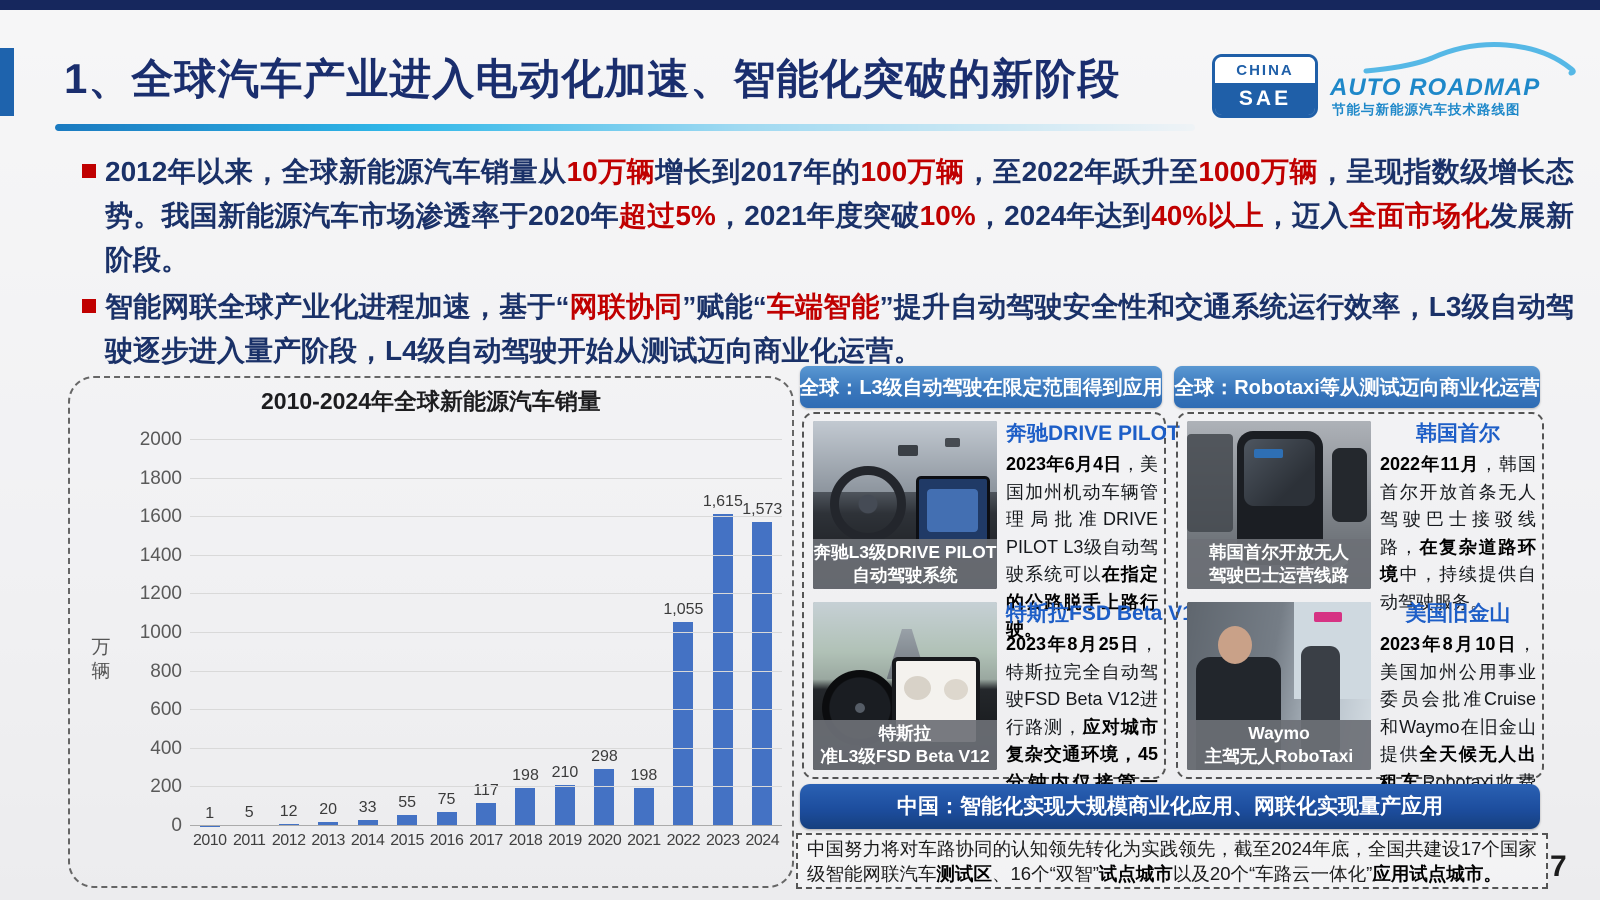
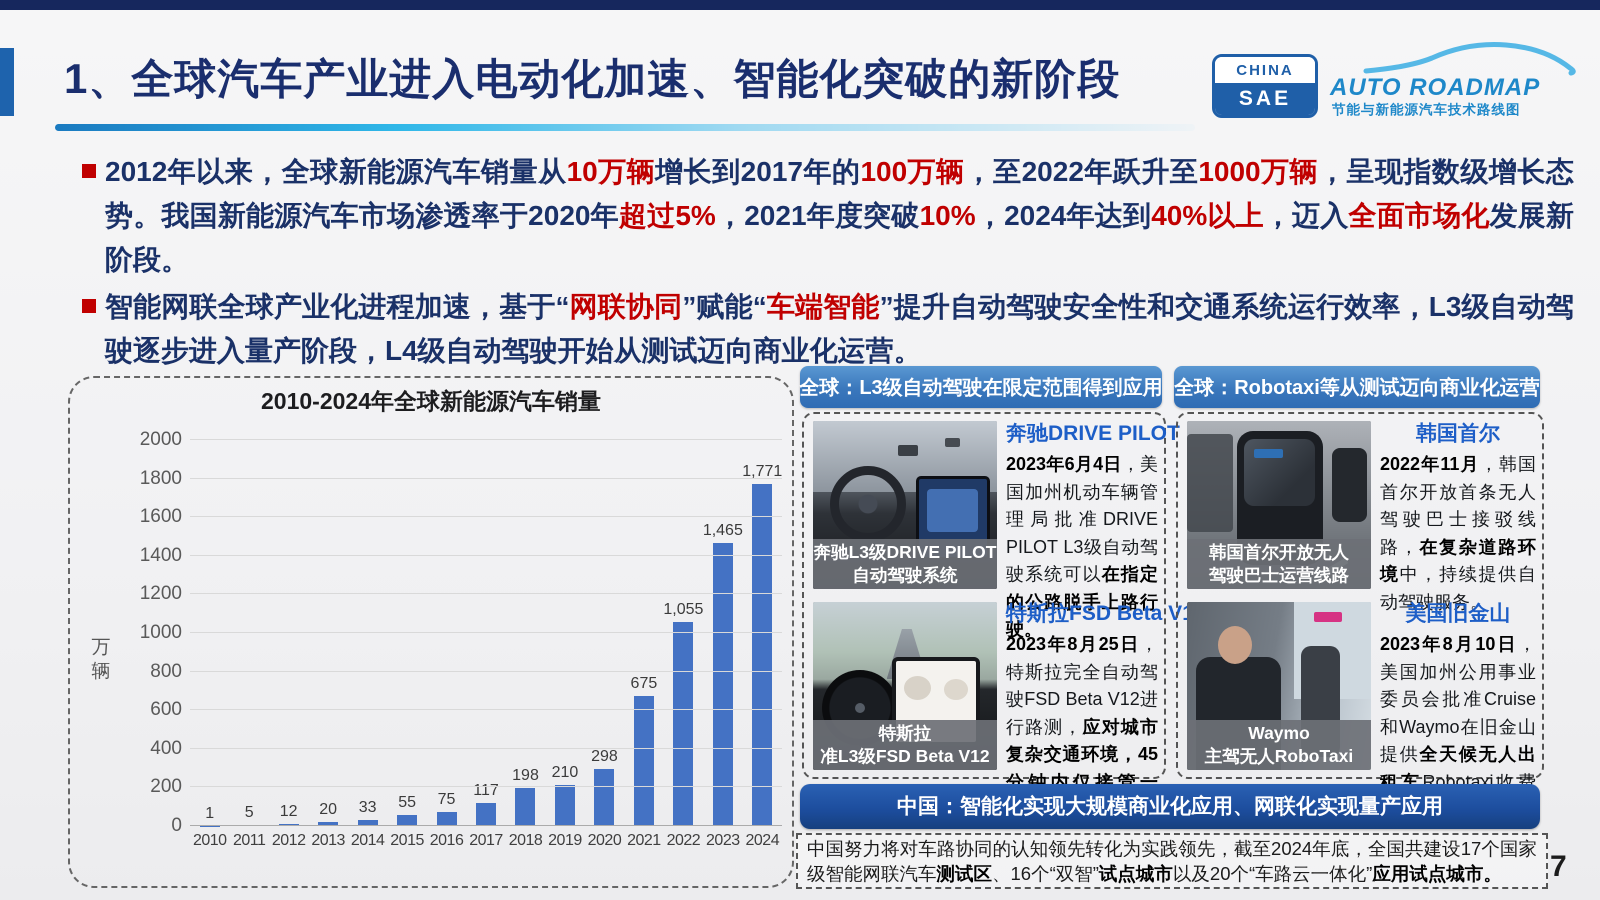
2021: 198 -> 675
2023: 1,615 -> 1,465
2024: 1,573 -> 1,771
